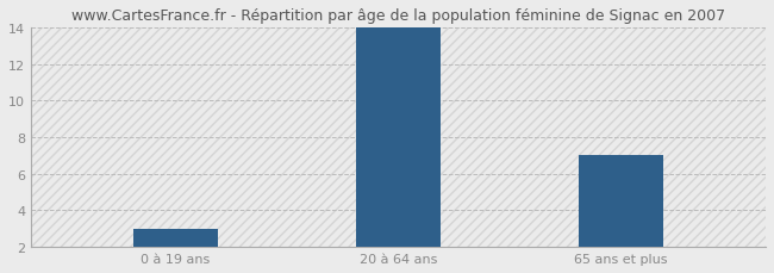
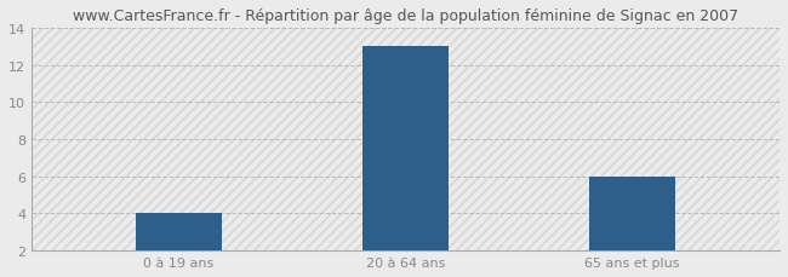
0 à 19 ans: 3 -> 4
20 à 64 ans: 14 -> 13
65 ans et plus: 7 -> 6
